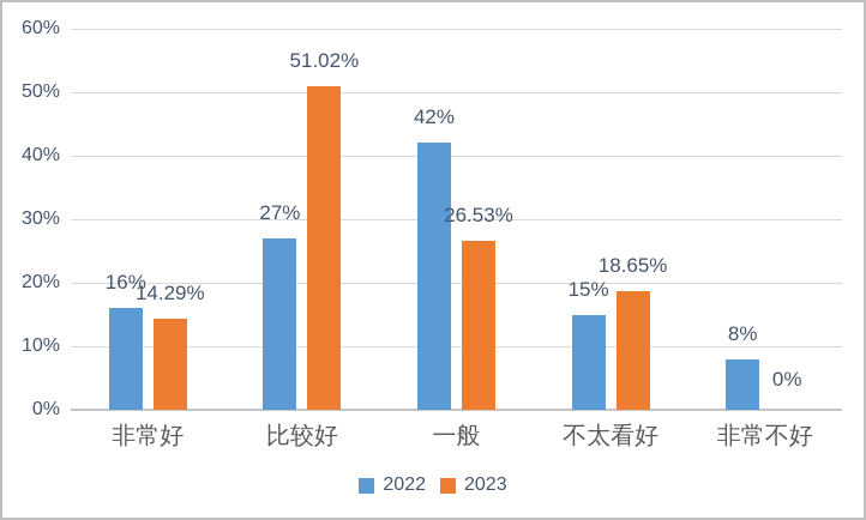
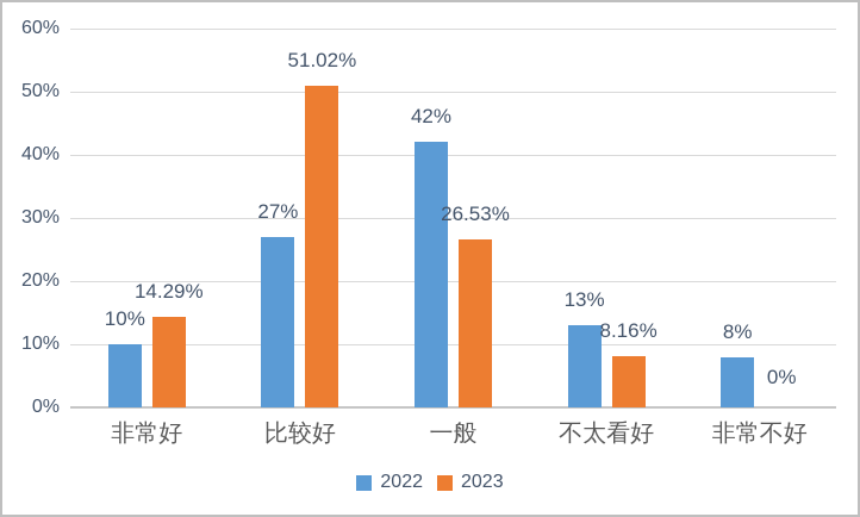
2022/非常好: 16% -> 10%
2022/不太看好: 15% -> 13%
2023/不太看好: 18.65% -> 8.16%
